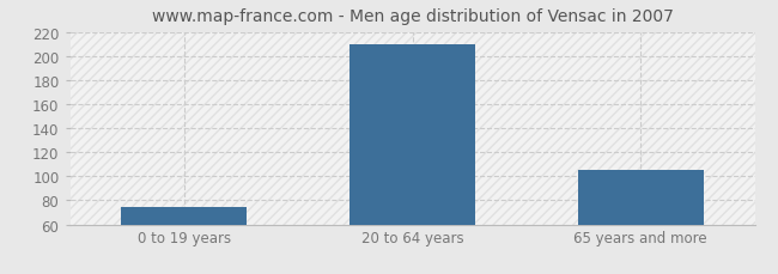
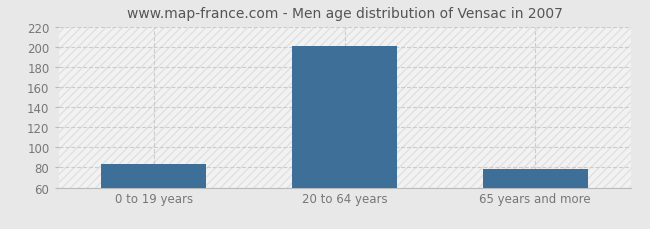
0 to 19 years: 75 -> 83
20 to 64 years: 210 -> 201
65 years and more: 105 -> 78
